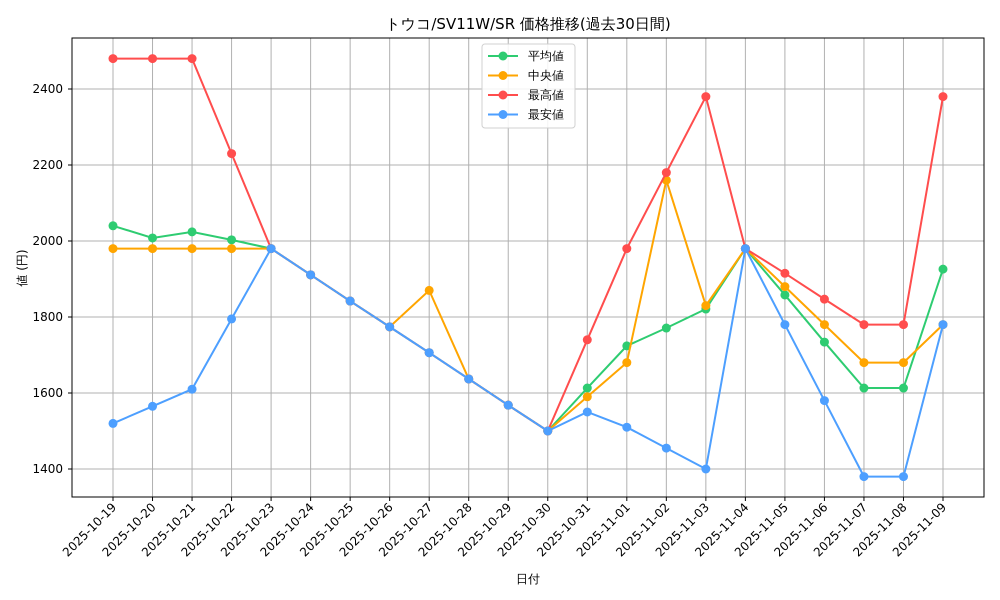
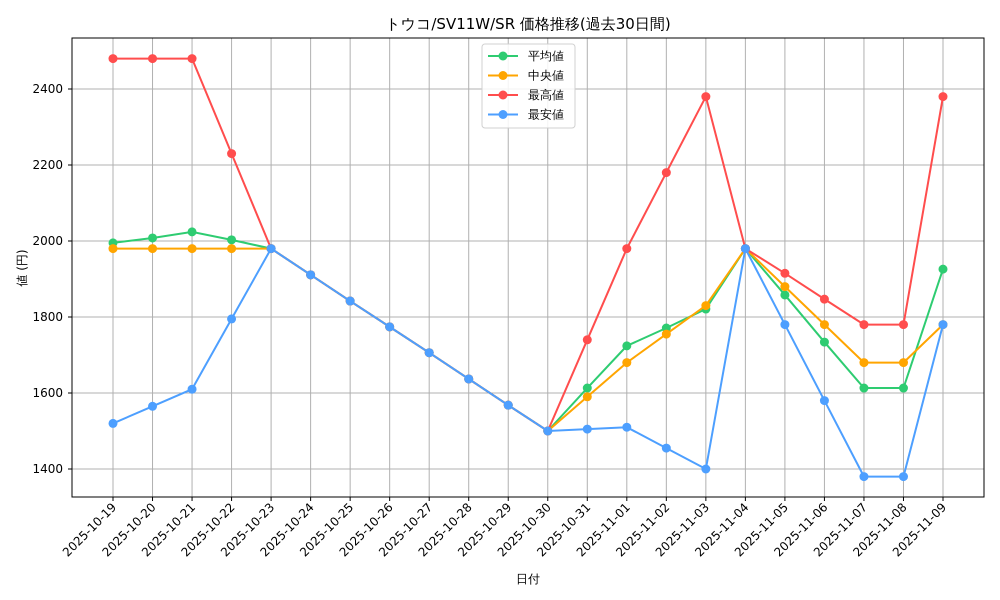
平均値/2025-10-19: 2040 -> 2000
中央値/2025-10-27: 1870 -> 1710
最安値/2025-10-31: 1550 -> 1500
中央値/2025-11-02: 2160 -> 1760
